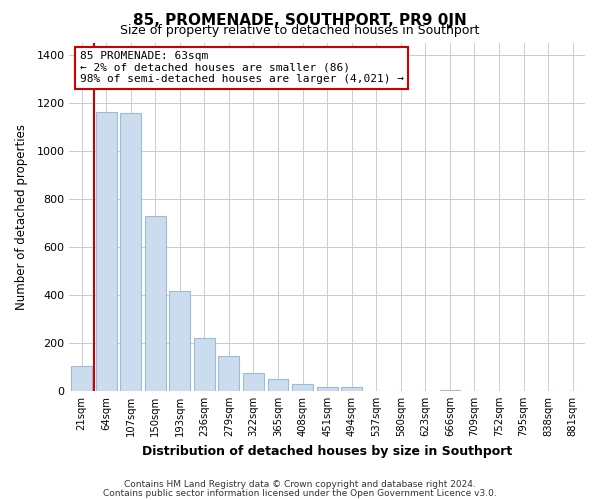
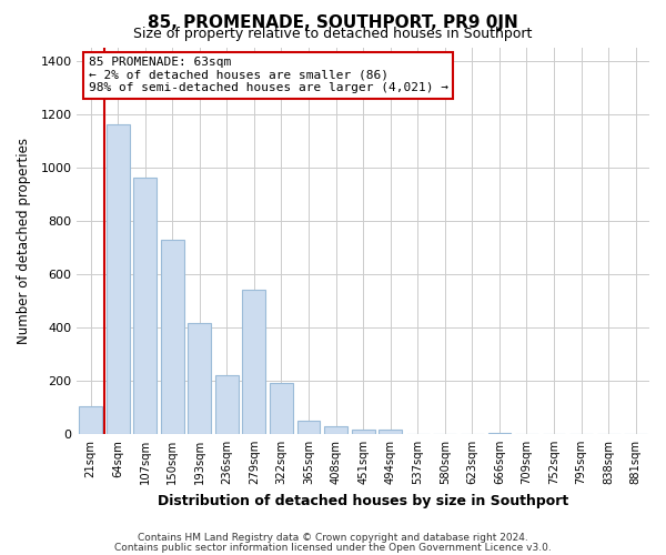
107sqm: 1155 -> 960
279sqm: 145 -> 540
322sqm: 75 -> 190
